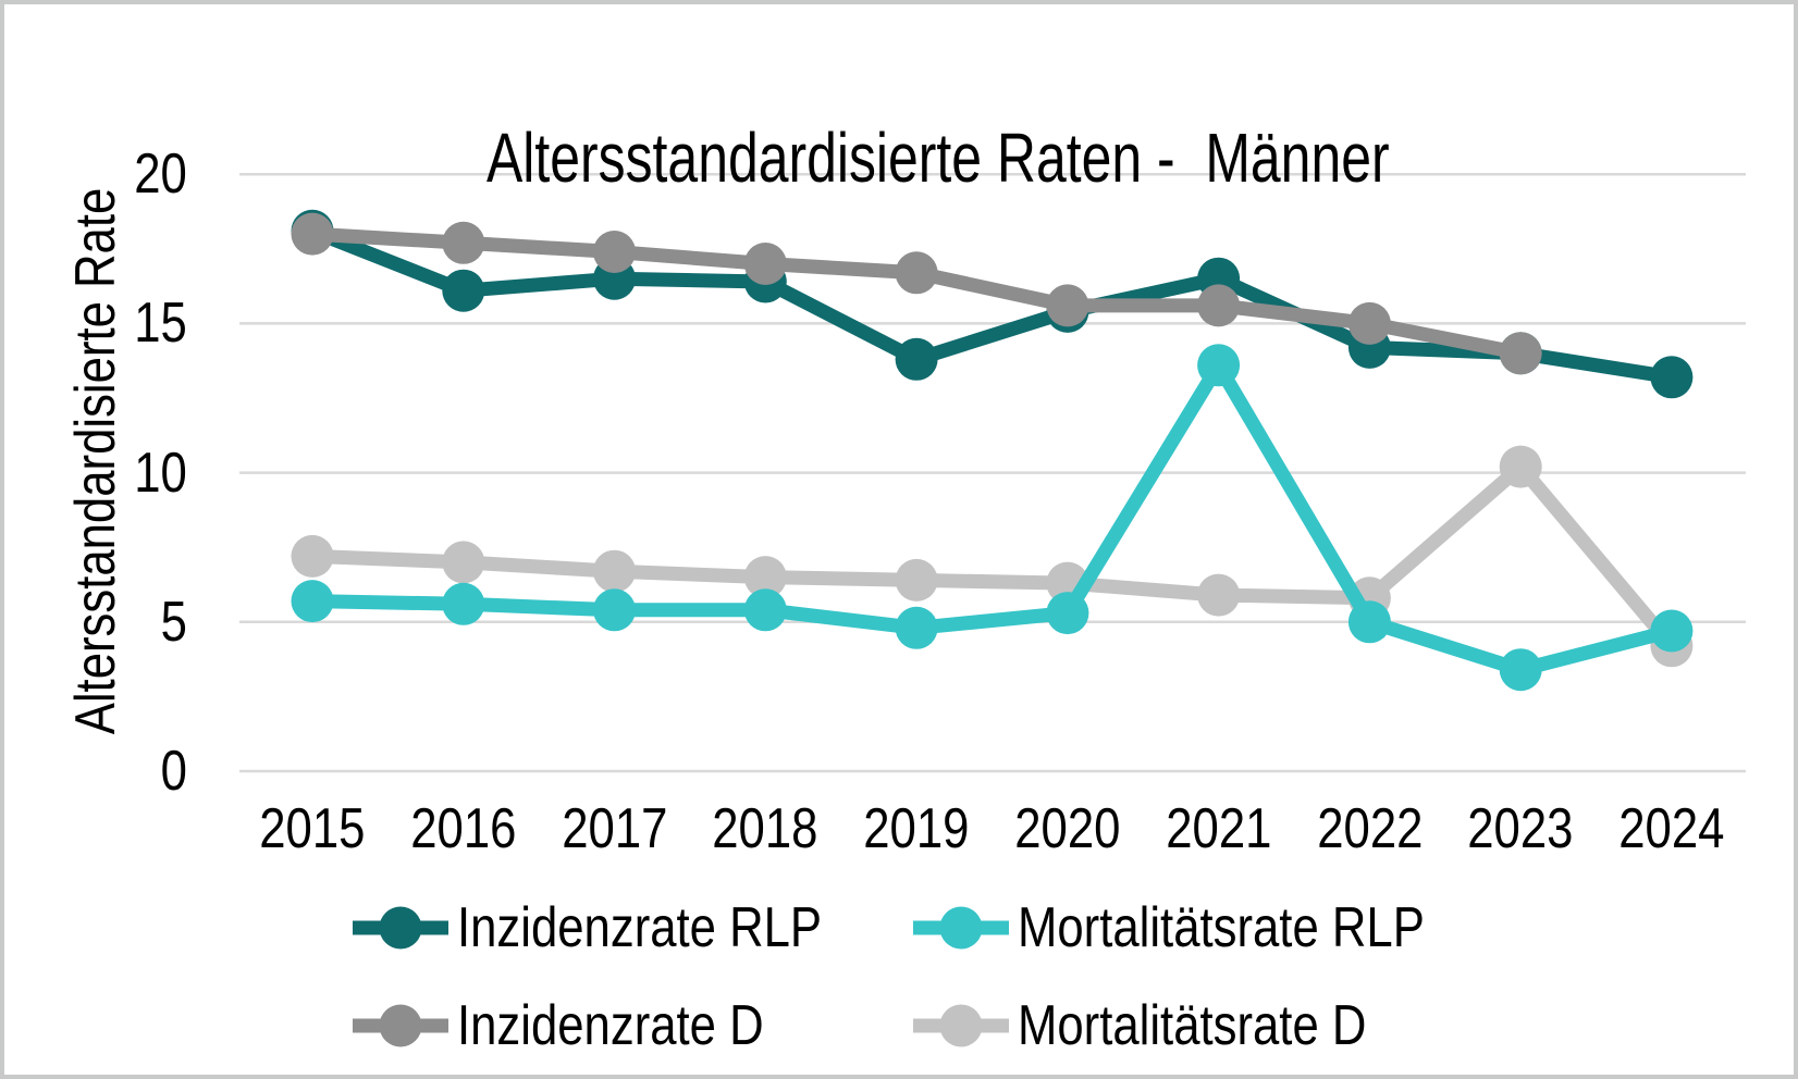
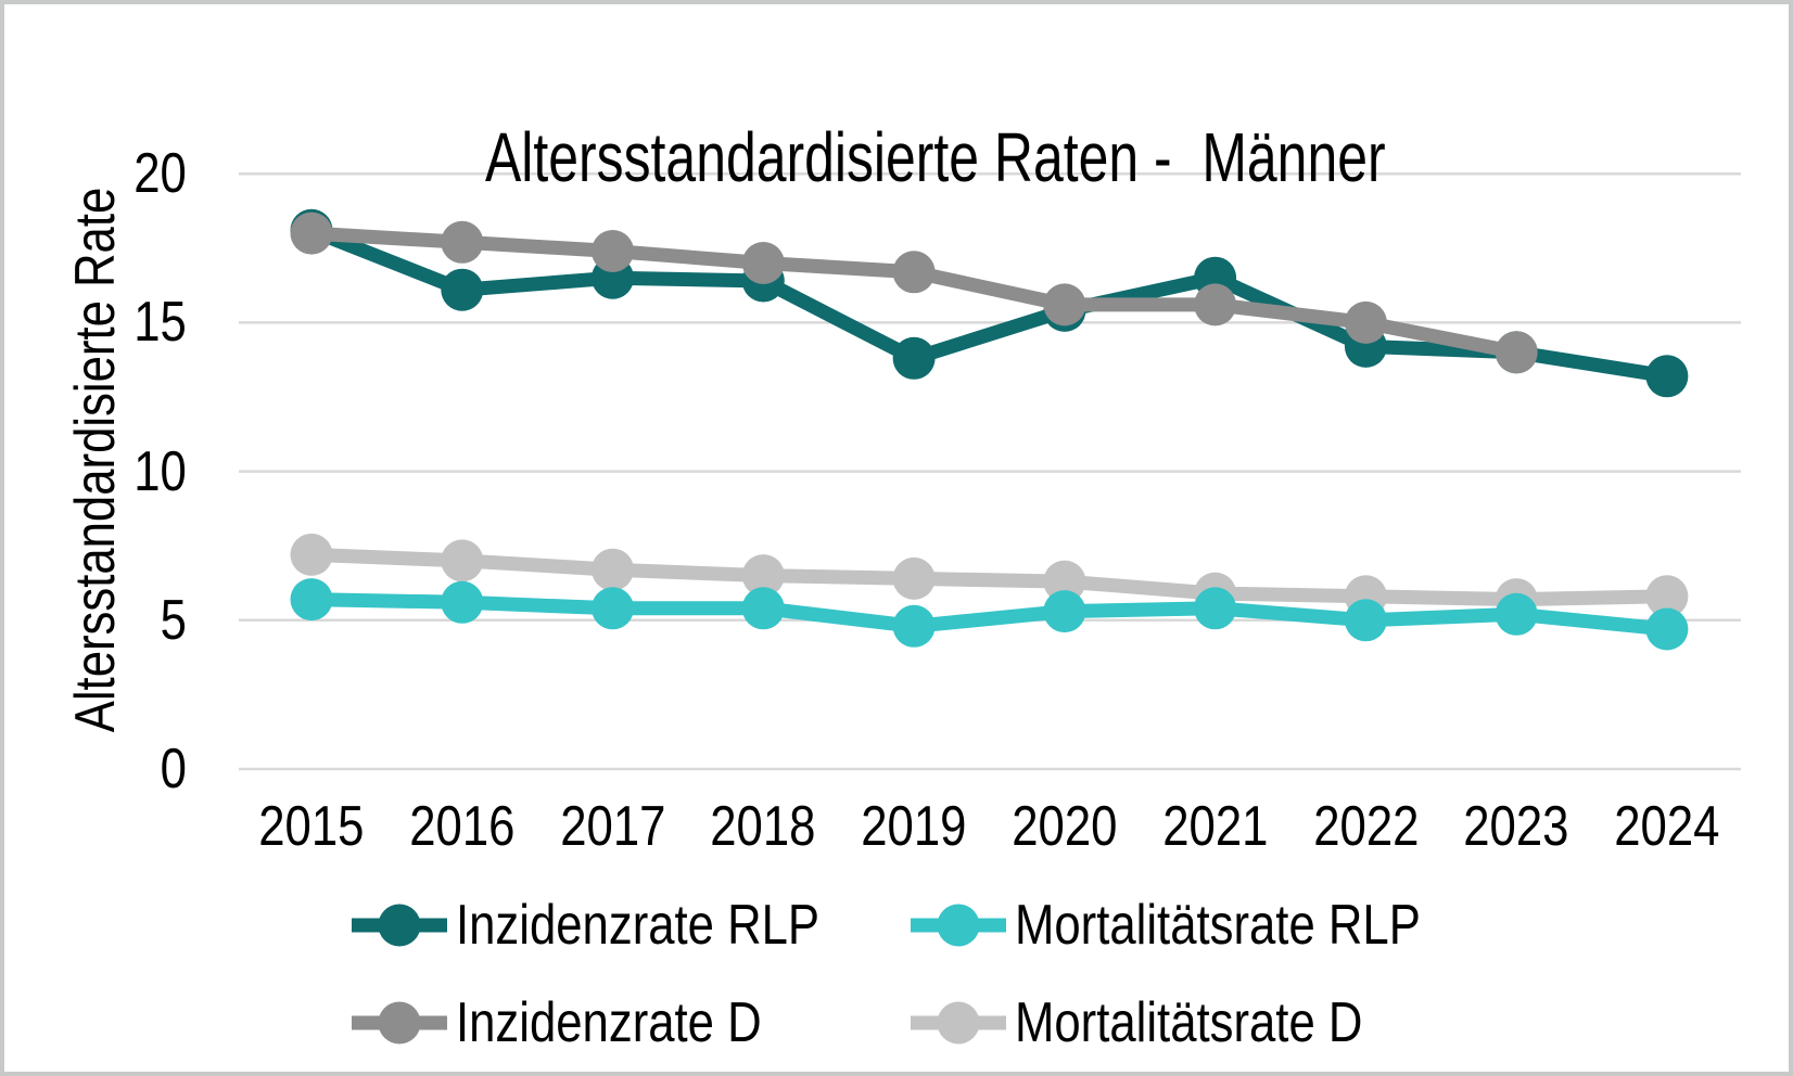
Mortalitätsrate RLP/2021: 13.6 -> 5.4
Mortalitätsrate RLP/2023: 3.4 -> 5.2
Mortalitätsrate D/2023: 10.2 -> 5.7
Mortalitätsrate D/2024: 4.2 -> 5.8
